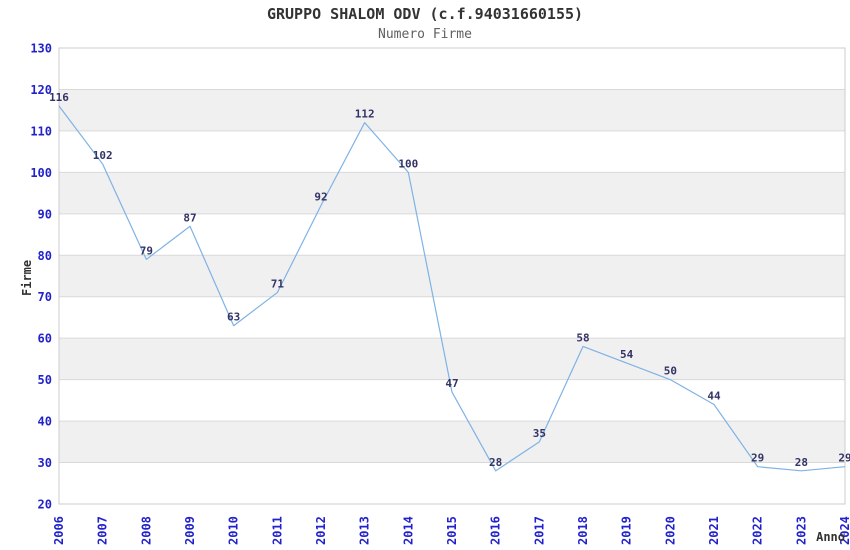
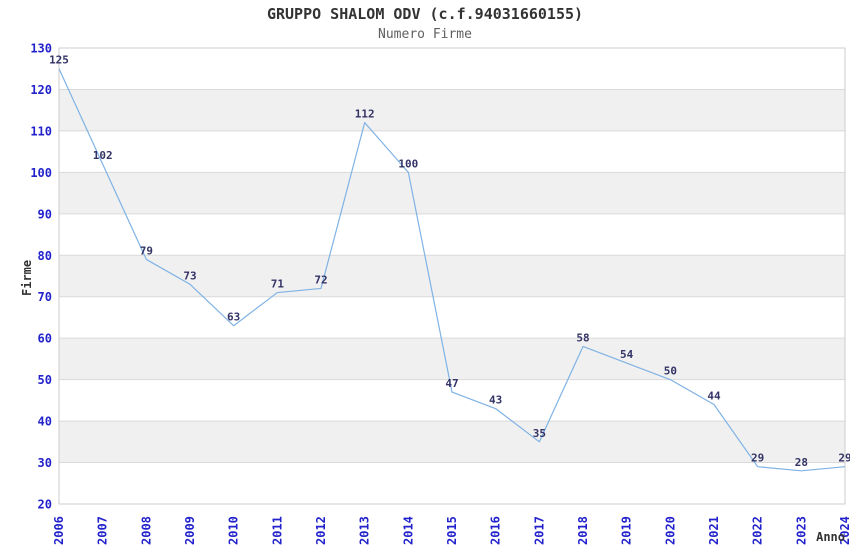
2006: 116 -> 125
2009: 87 -> 73
2012: 92 -> 72
2016: 28 -> 43
